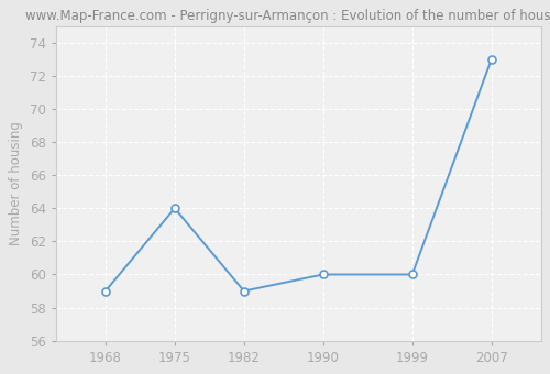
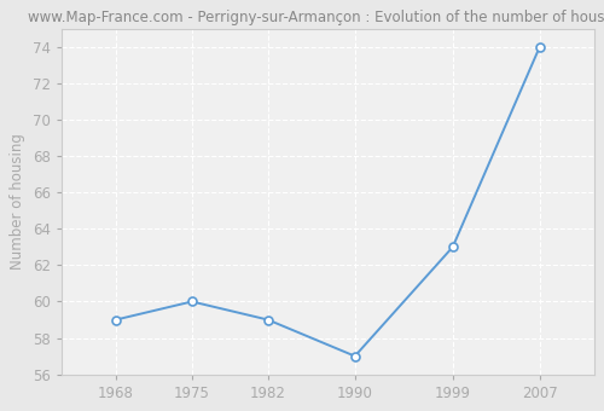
1975: 64 -> 60
1990: 60 -> 57
1999: 60 -> 63
2007: 73 -> 74
